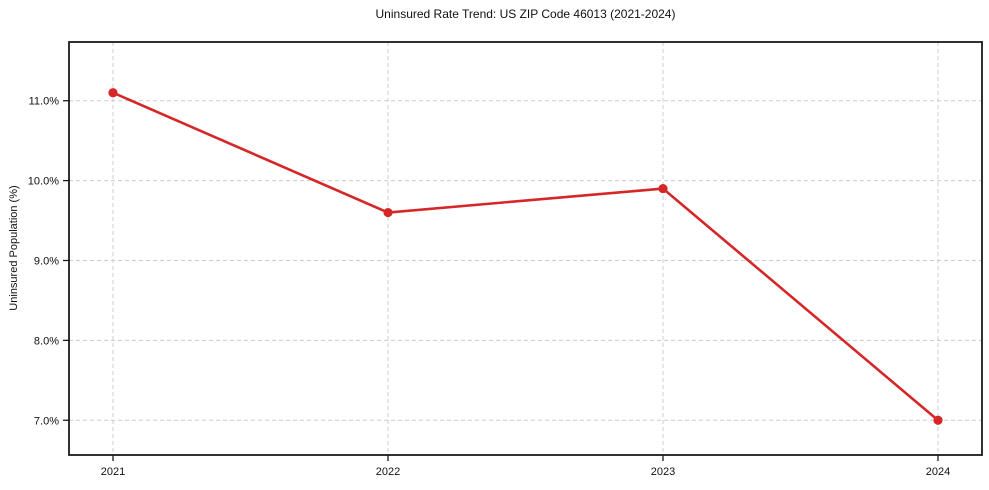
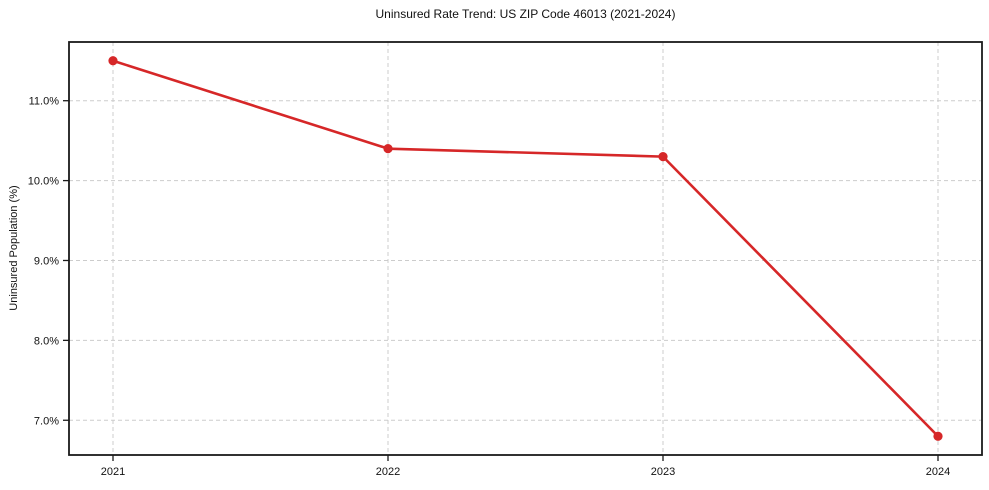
2021: 11.1% -> 11.5%
2022: 9.6% -> 10.4%
2023: 9.9% -> 10.3%
2024: 7.0% -> 6.8%
